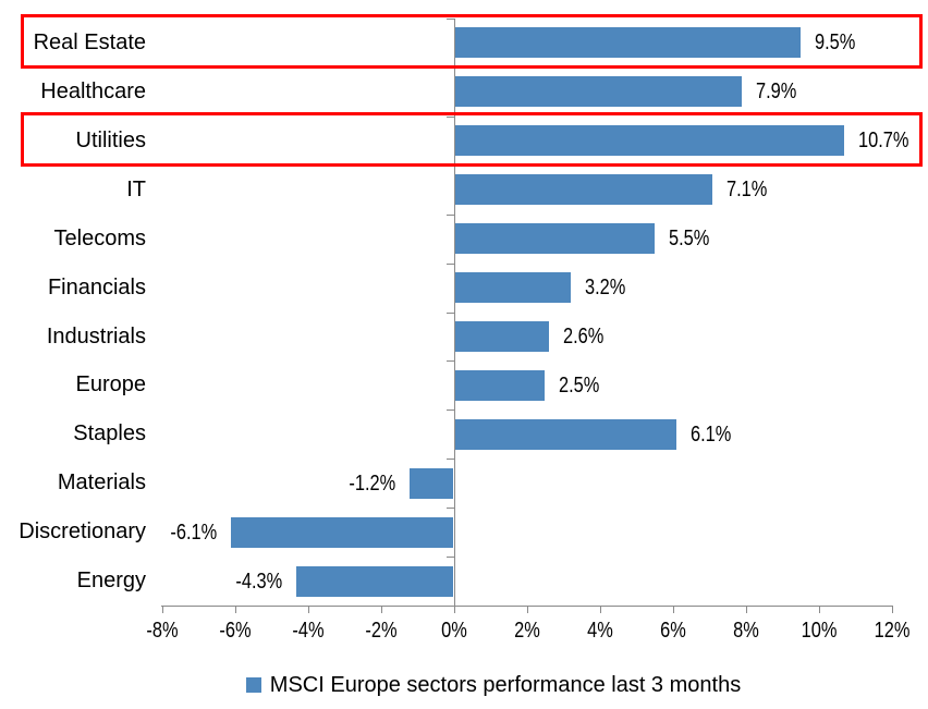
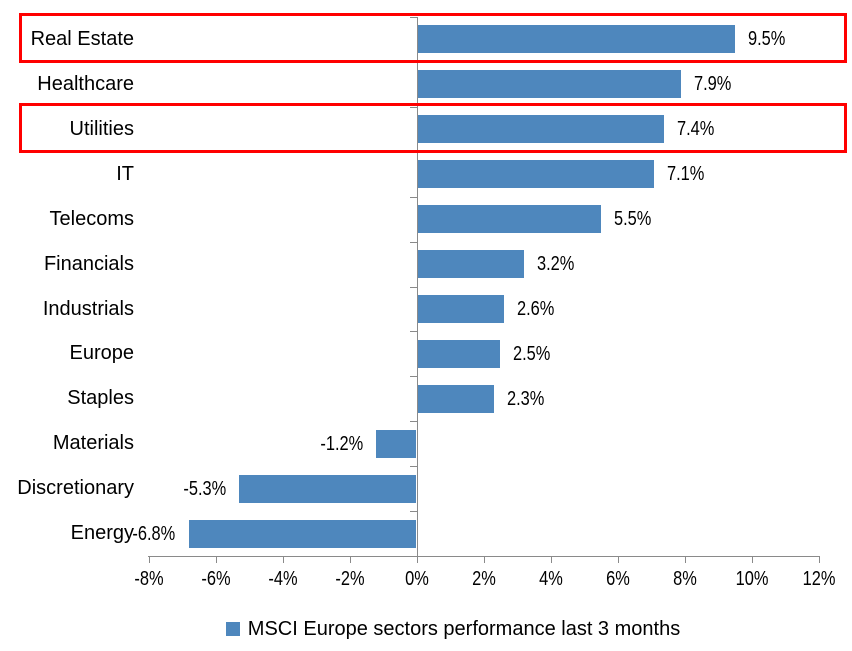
Utilities: 10.7% -> 7.4%
Staples: 6.1% -> 2.3%
Discretionary: -6.1% -> -5.3%
Energy: -4.3% -> -6.8%
